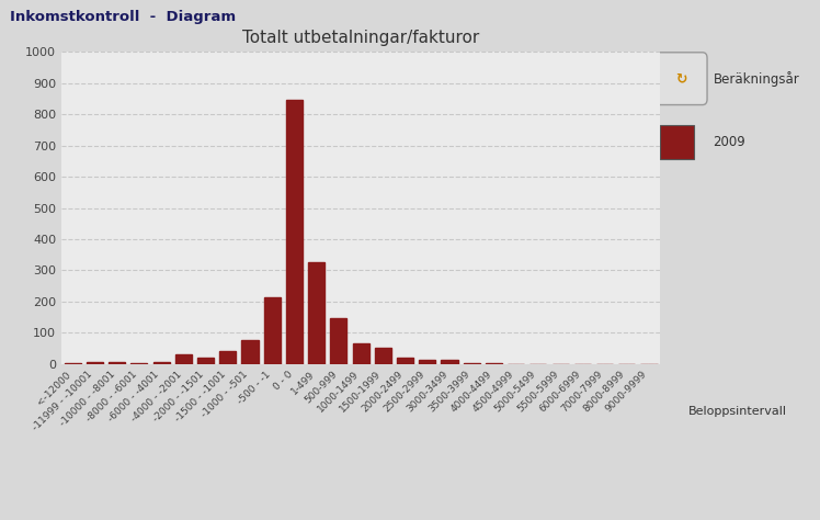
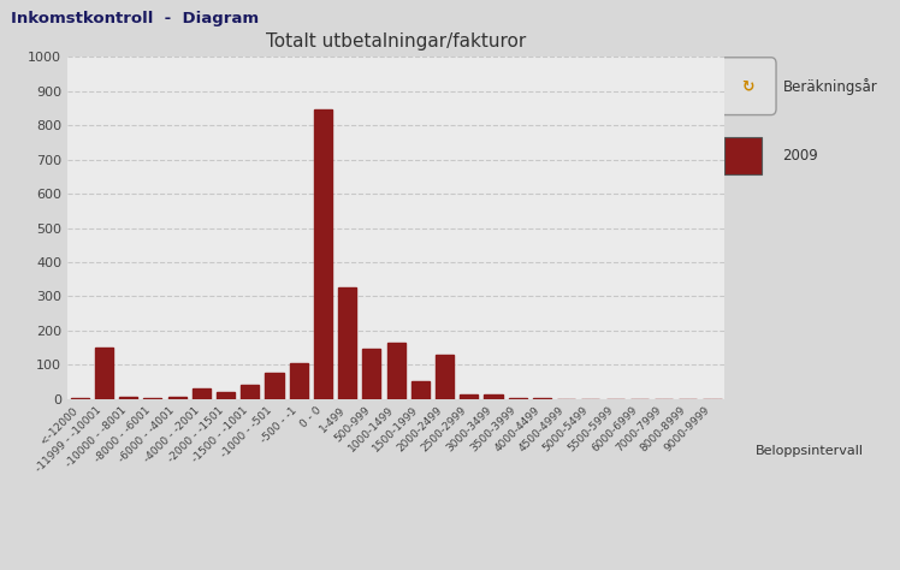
-11999 - -10001: 5 -> 150
-500 - -1: 215 -> 105
1000-1499: 65 -> 165
2000-2499: 22 -> 130
